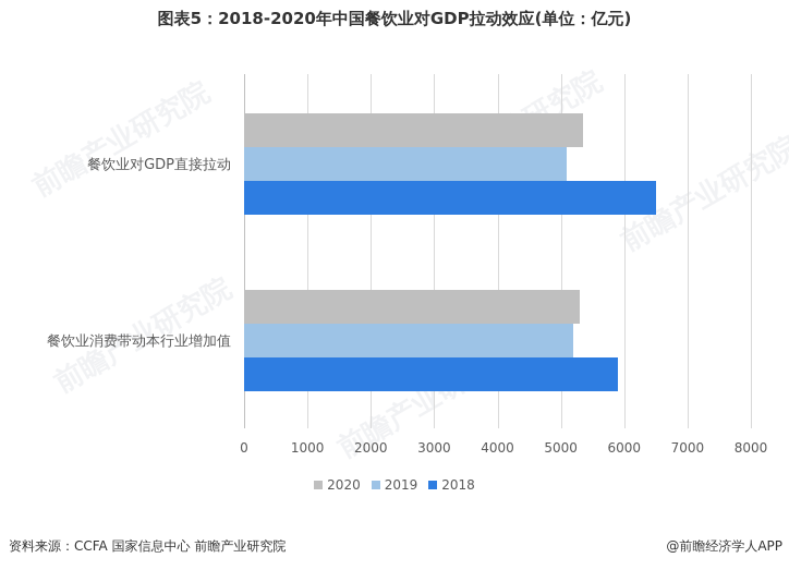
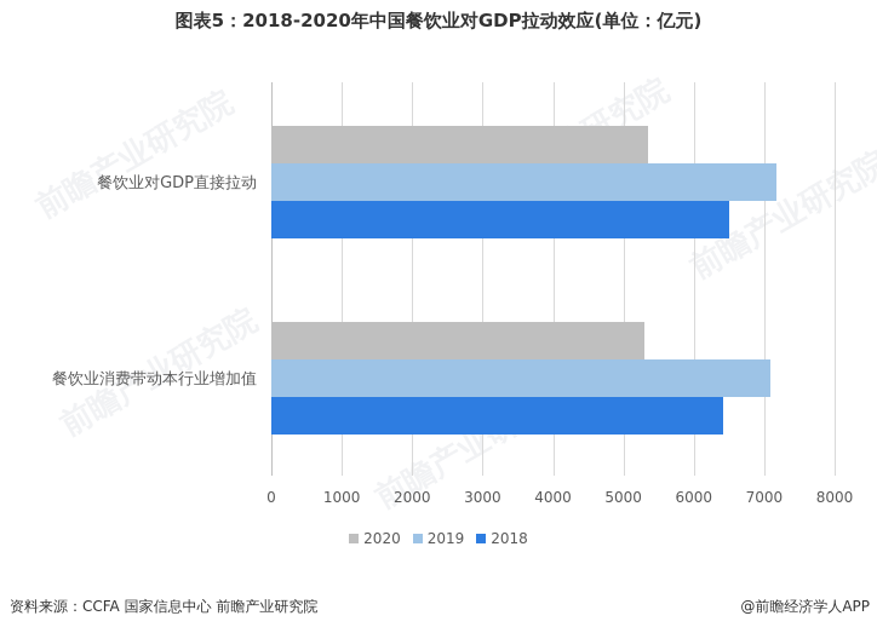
2019/餐饮业对GDP直接拉动: 5100 -> 7200
2019/餐饮业消费带动本行业增加值: 5200 -> 7100
2018/餐饮业消费带动本行业增加值: 5900 -> 6400
